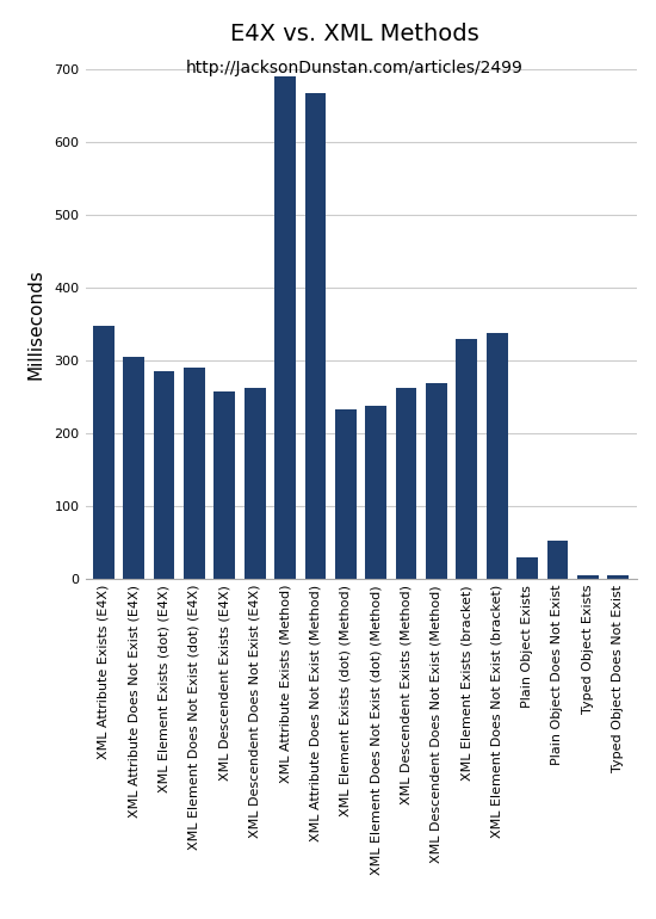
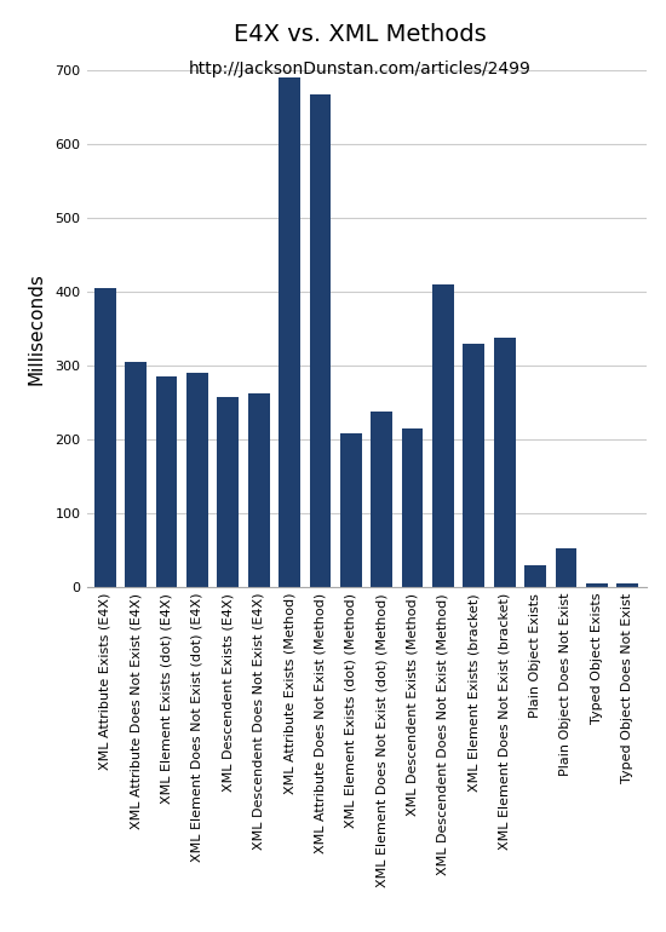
XML Attribute Exists (E4X): 347 -> 404
XML Element Exists (dot) (Method): 232 -> 208
XML Descendent Exists (Method): 262 -> 214
XML Descendent Does Not Exist (Method): 268 -> 410
